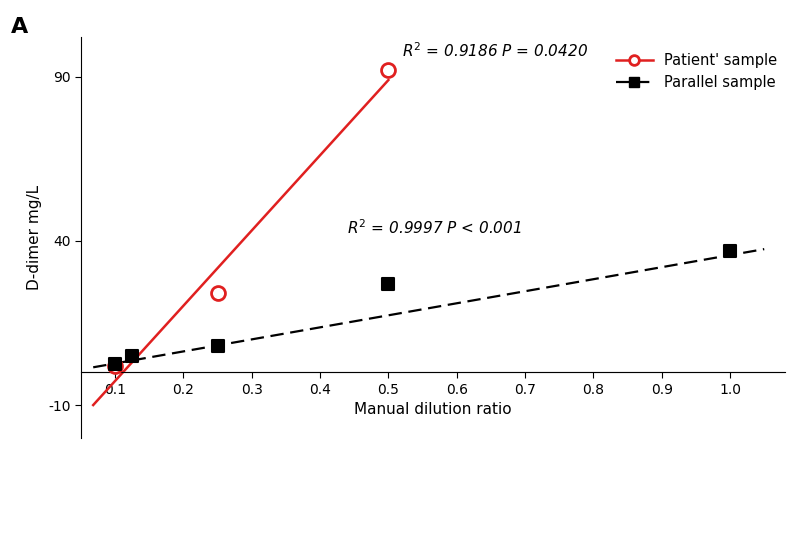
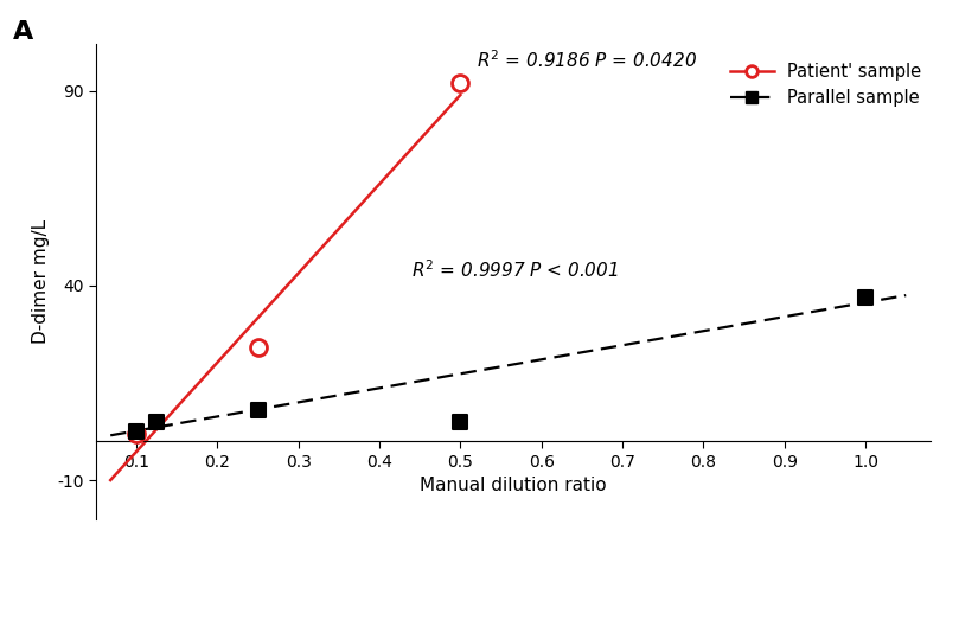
Parallel sample/0.5: 27.0 -> 5.0
